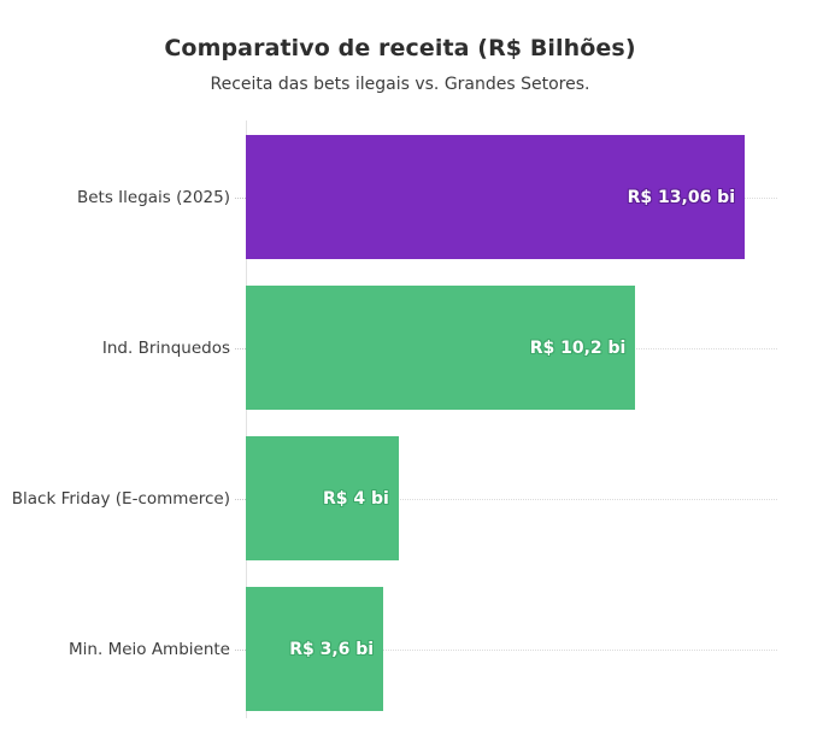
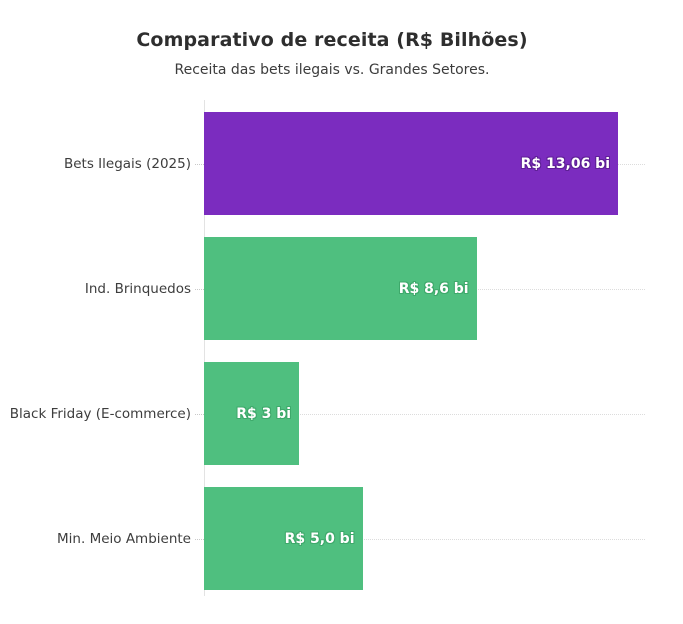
Ind. Brinquedos: 10,2 -> 8,6
Black Friday (E-commerce): 4 -> 3
Min. Meio Ambiente: 3,6 -> 5,0
